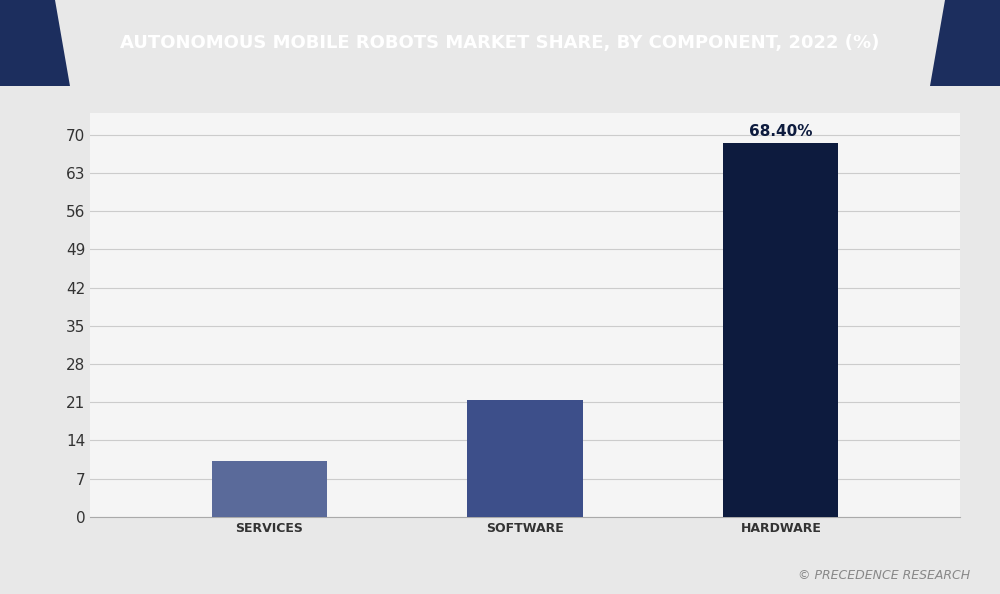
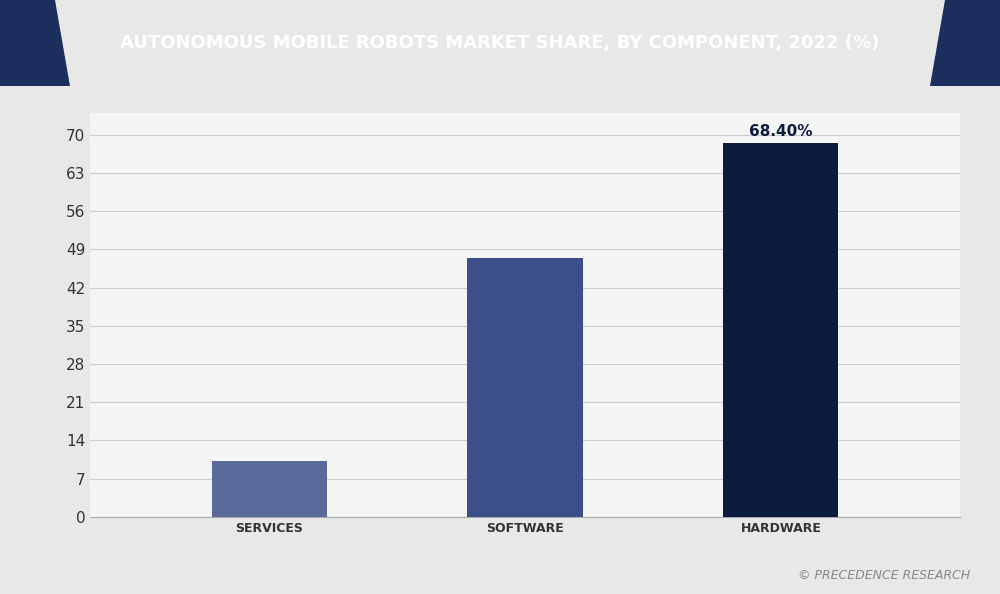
SOFTWARE: 21.4 -> 47.4
